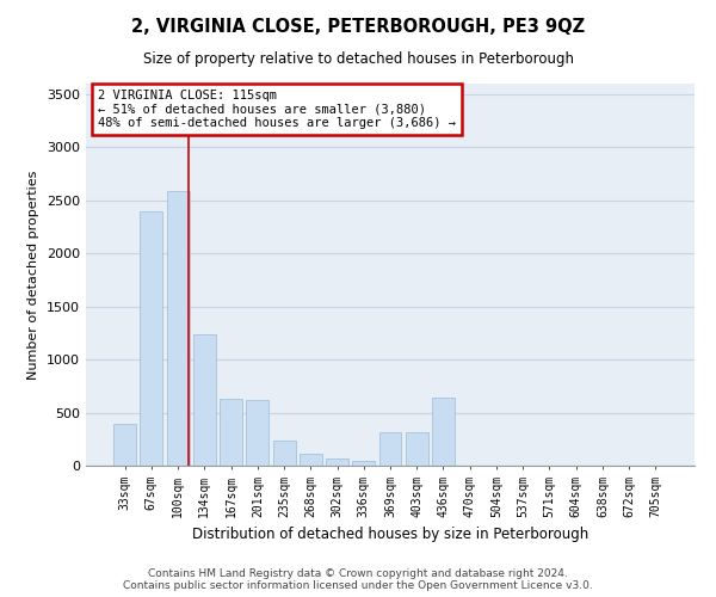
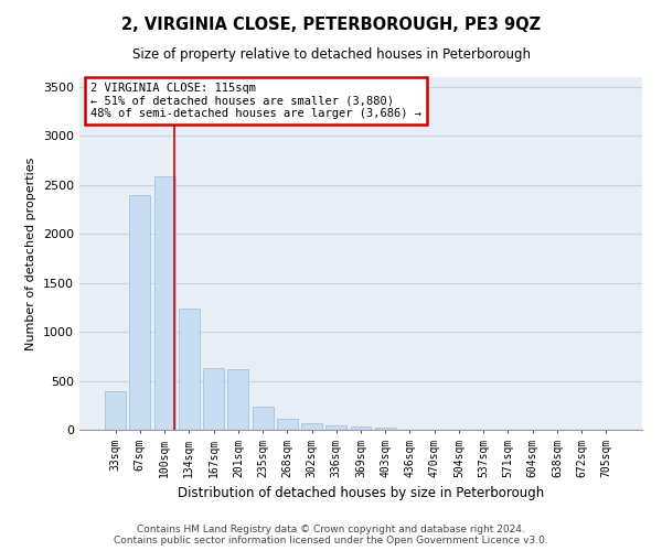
369sqm: 320 -> 30
403sqm: 320 -> 20
436sqm: 640 -> 0
